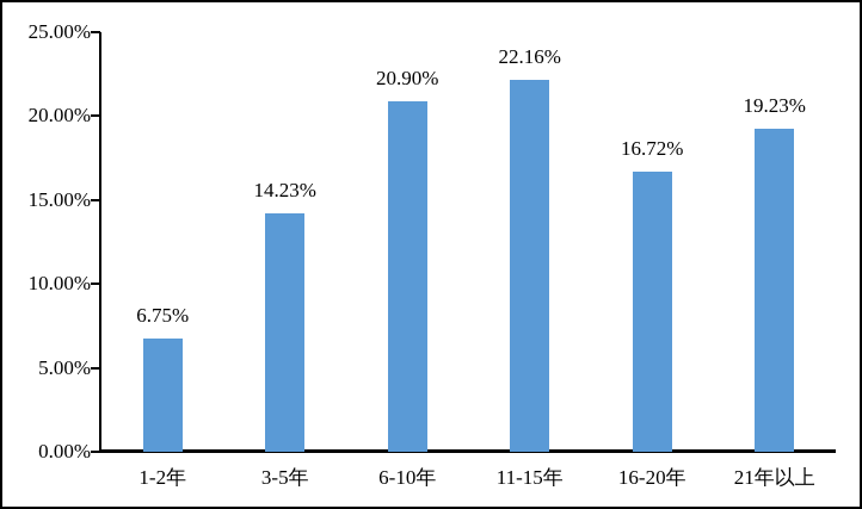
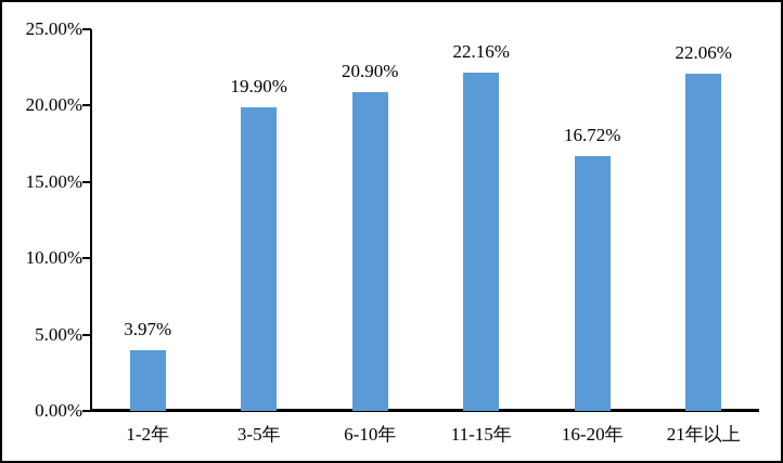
1-2年: 6.75% -> 3.97%
3-5年: 14.23% -> 19.90%
21年以上: 19.23% -> 22.06%
